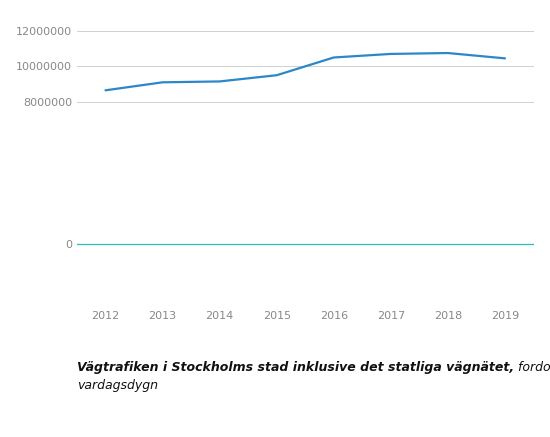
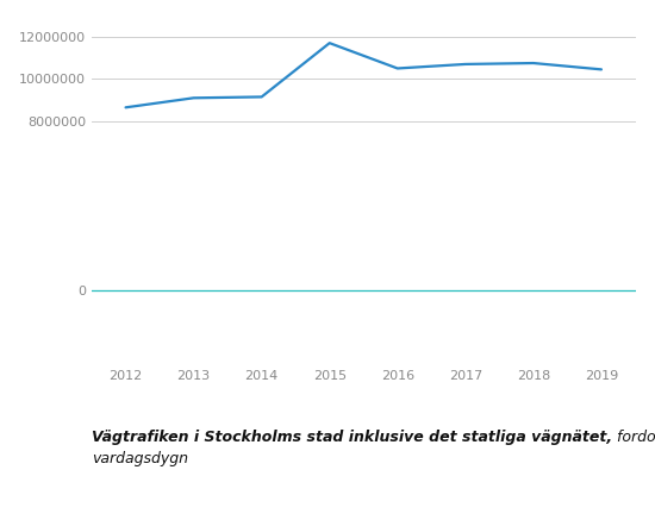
2015: 9500000 -> 11700000
